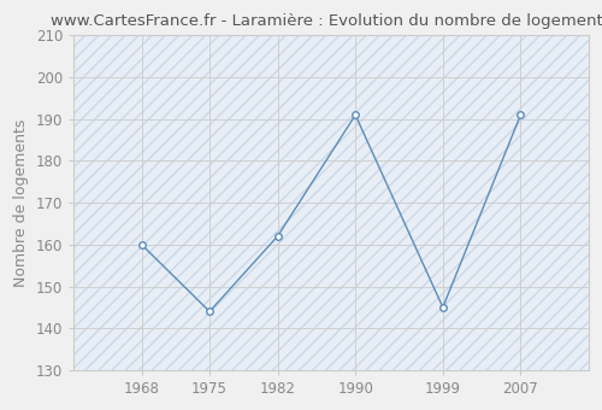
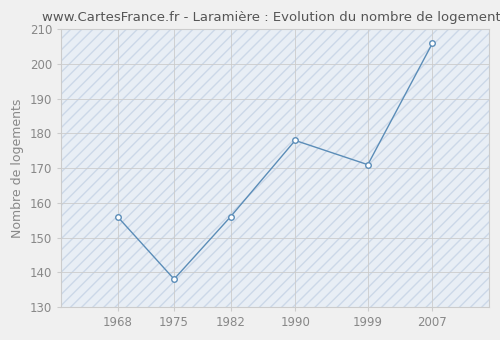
1968: 160 -> 156
1975: 144 -> 138
1982: 162 -> 156
1990: 191 -> 178
1999: 145 -> 171
2007: 191 -> 206
